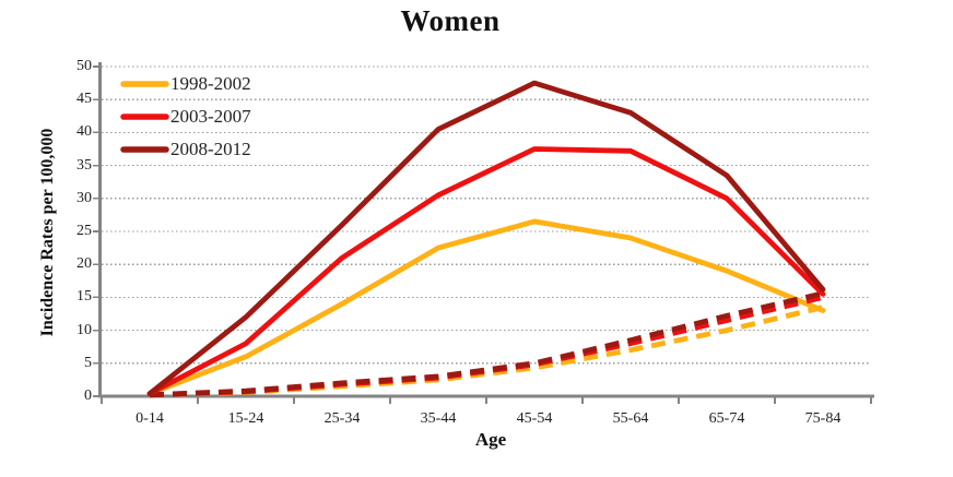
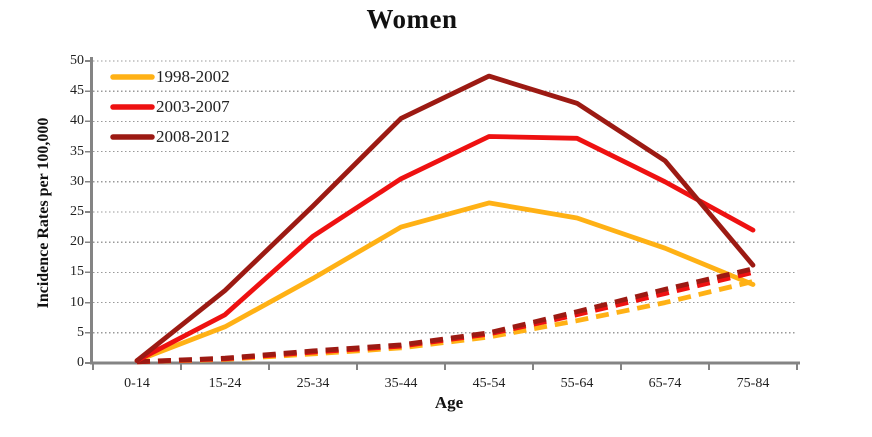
2003-2007/75-84: 16 -> 22
